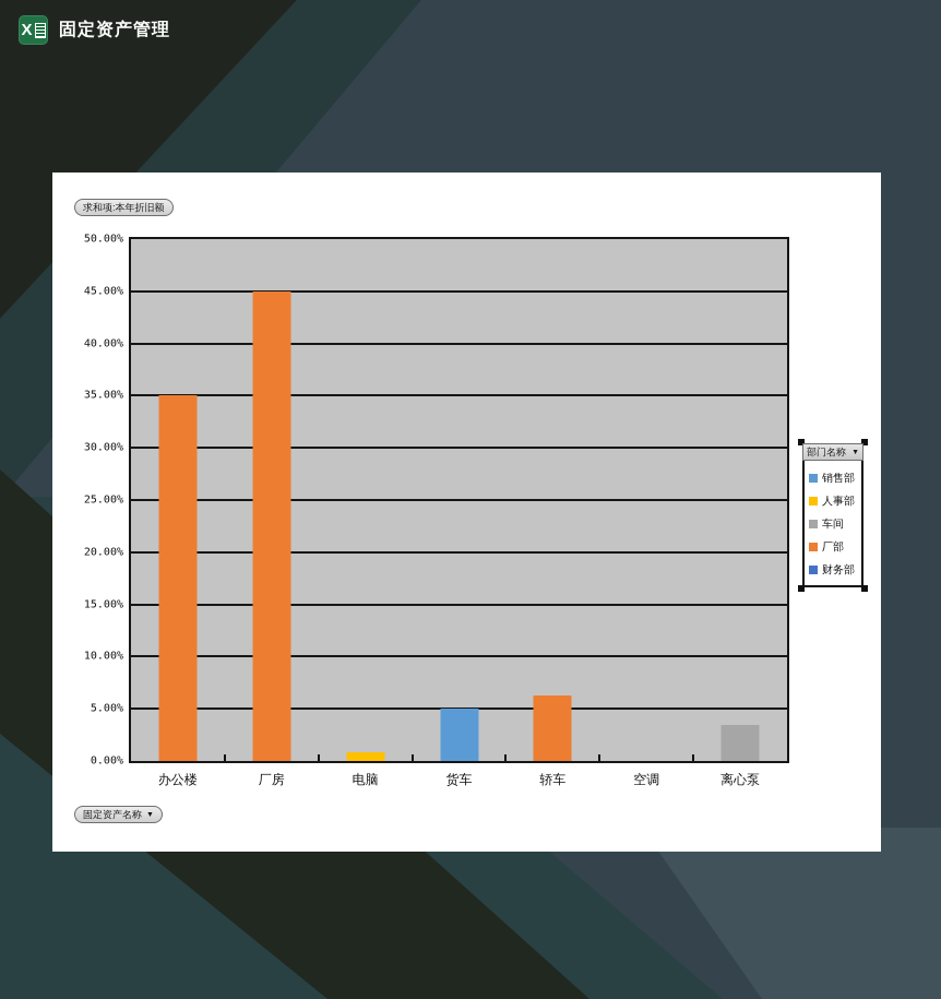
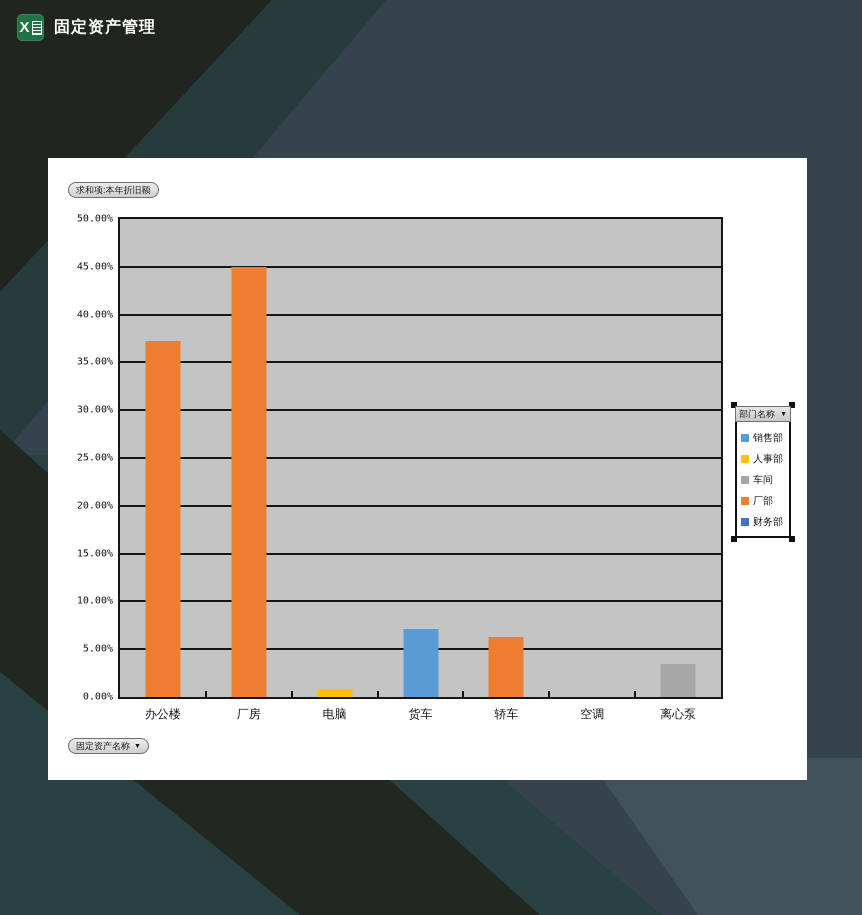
办公楼: 35% -> 37%
货车: 5% -> 7%
